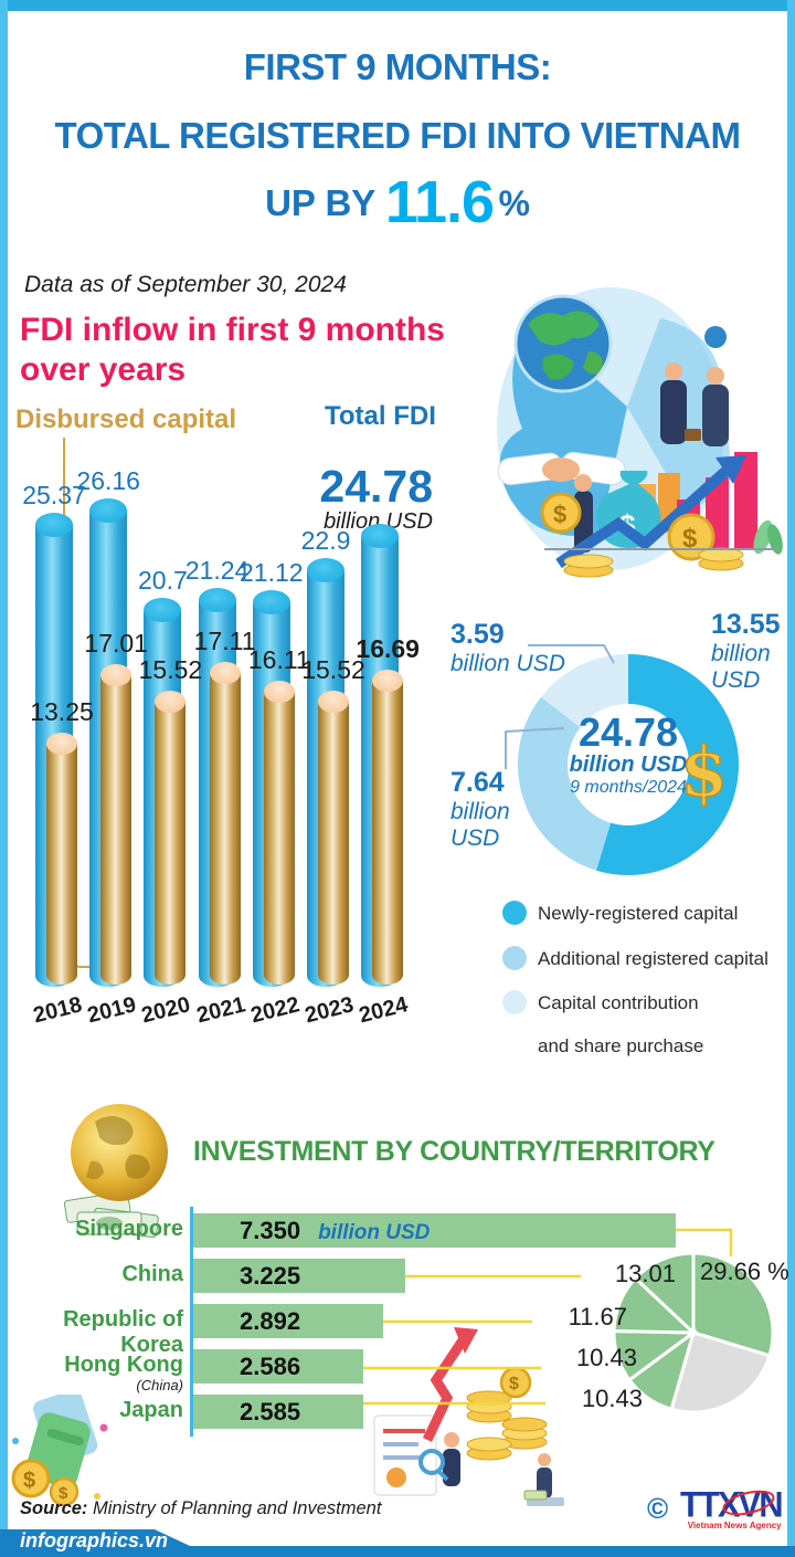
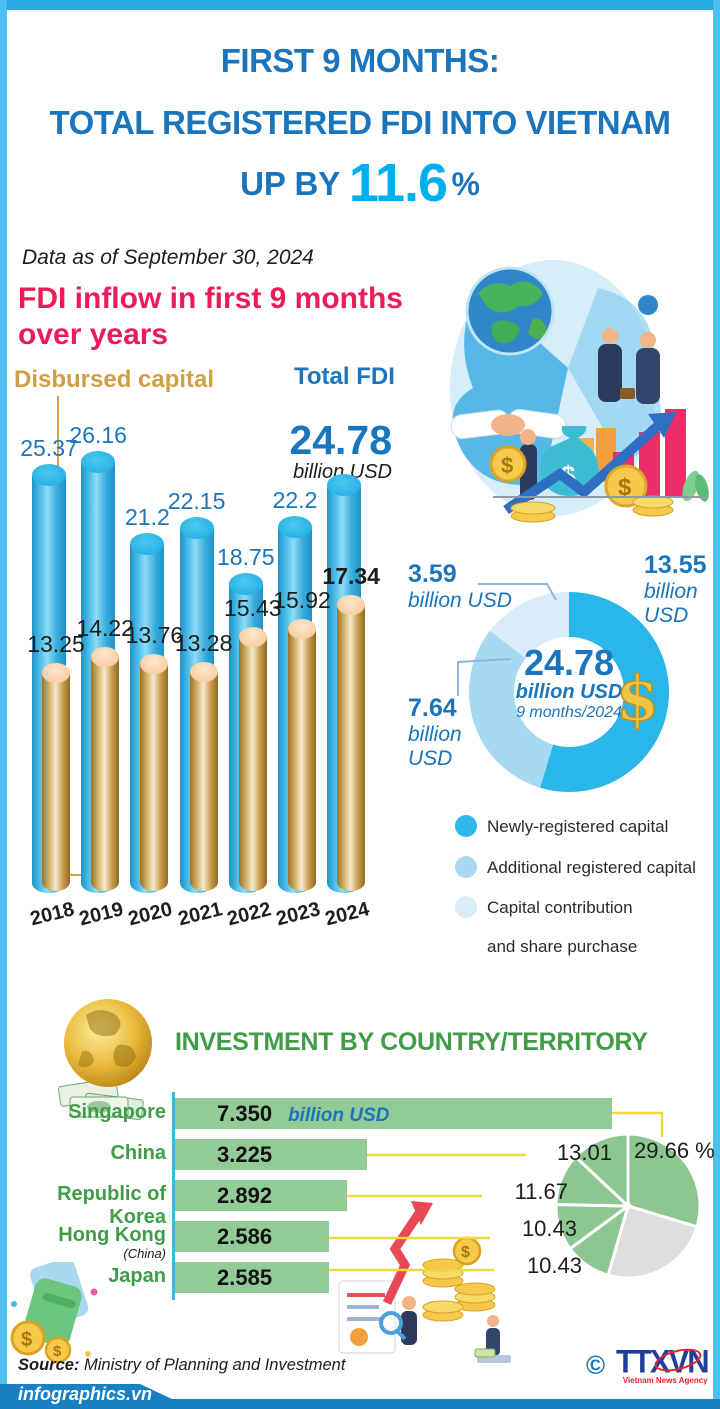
FDI inflow in first 9 months over years/Disbursed capital/2019: 17.01 -> 14.22
FDI inflow in first 9 months over years/Total FDI/2020: 20.7 -> 21.2
FDI inflow in first 9 months over years/Disbursed capital/2020: 15.52 -> 13.76
FDI inflow in first 9 months over years/Total FDI/2021: 21.24 -> 22.15
FDI inflow in first 9 months over years/Disbursed capital/2021: 17.11 -> 13.28
FDI inflow in first 9 months over years/Total FDI/2022: 21.12 -> 18.75
FDI inflow in first 9 months over years/Disbursed capital/2022: 16.11 -> 15.43
FDI inflow in first 9 months over years/Total FDI/2023: 22.9 -> 22.2
FDI inflow in first 9 months over years/Disbursed capital/2023: 15.52 -> 15.92
FDI inflow in first 9 months over years/Disbursed capital/2024: 16.69 -> 17.34
